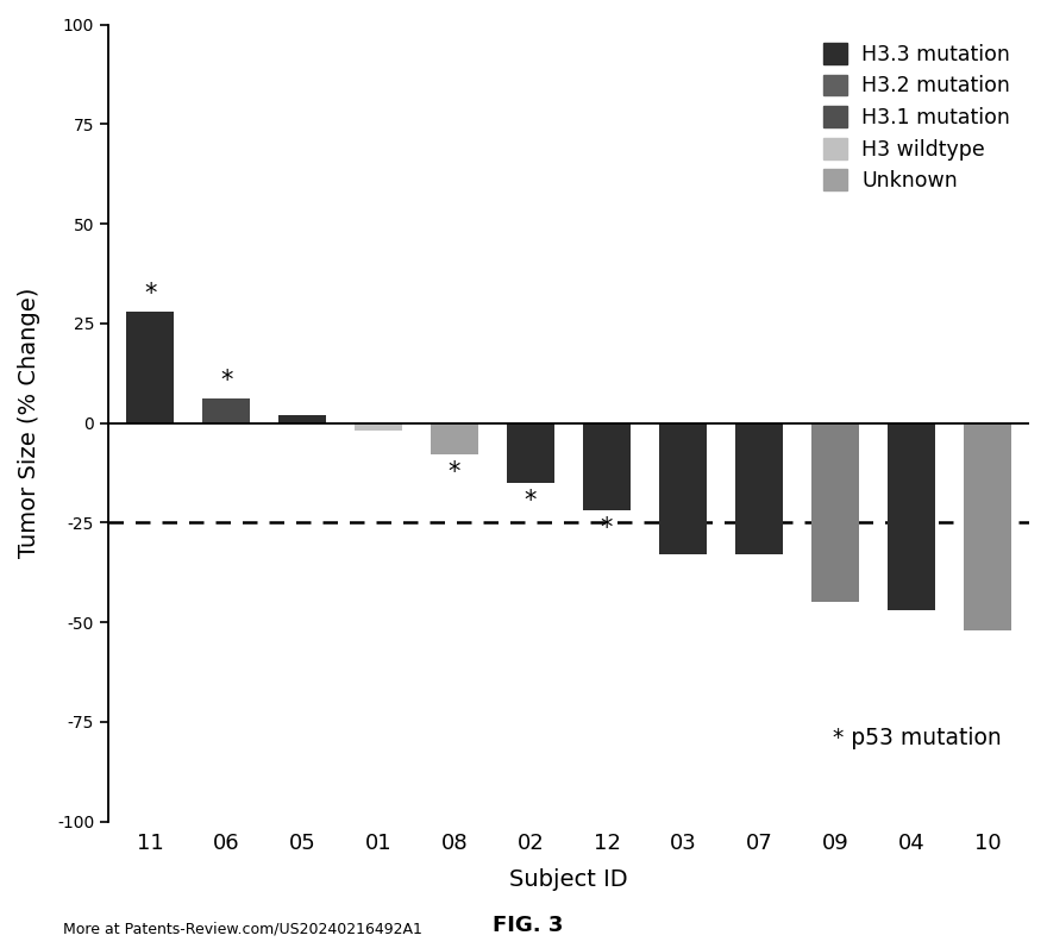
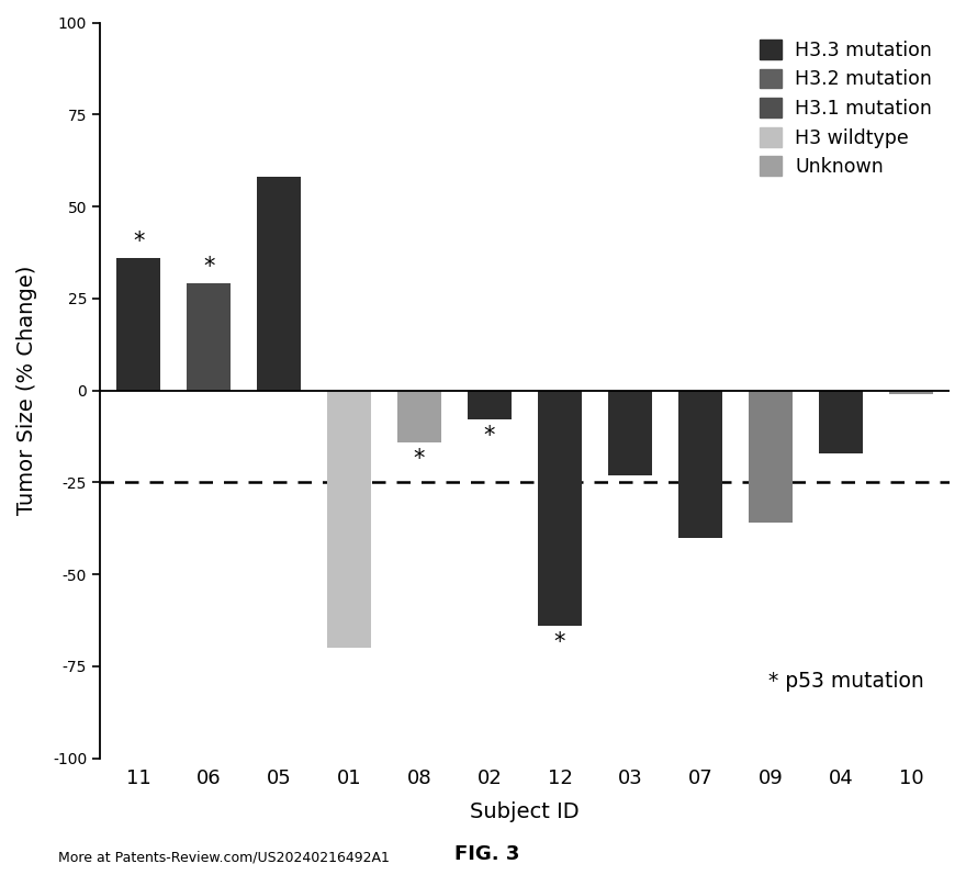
11: 28 -> 36
06: 6 -> 29
05: 2 -> 58
01: -2 -> -70
08: -8 -> -14
02: -15 -> -8
12: -22 -> -64
03: -33 -> -23
07: -33 -> -40
09: -45 -> -36
04: -47 -> -17
10: -52 -> -1
